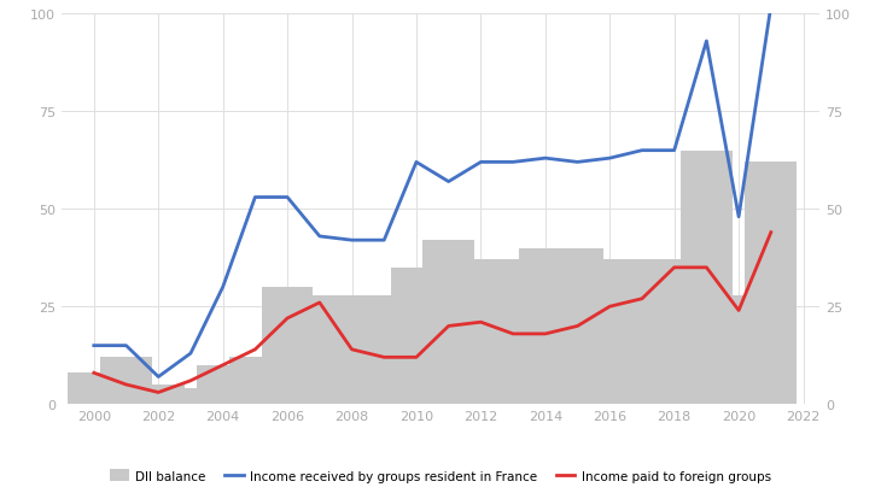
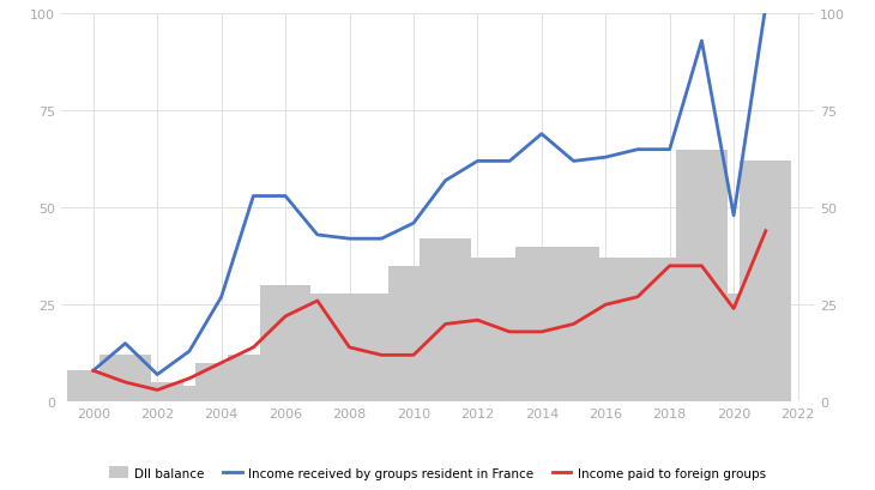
Income received by groups resident in France/2000: 15 -> 8
Income received by groups resident in France/2004: 30 -> 27
Income received by groups resident in France/2010: 62 -> 46
Income received by groups resident in France/2014: 63 -> 69
